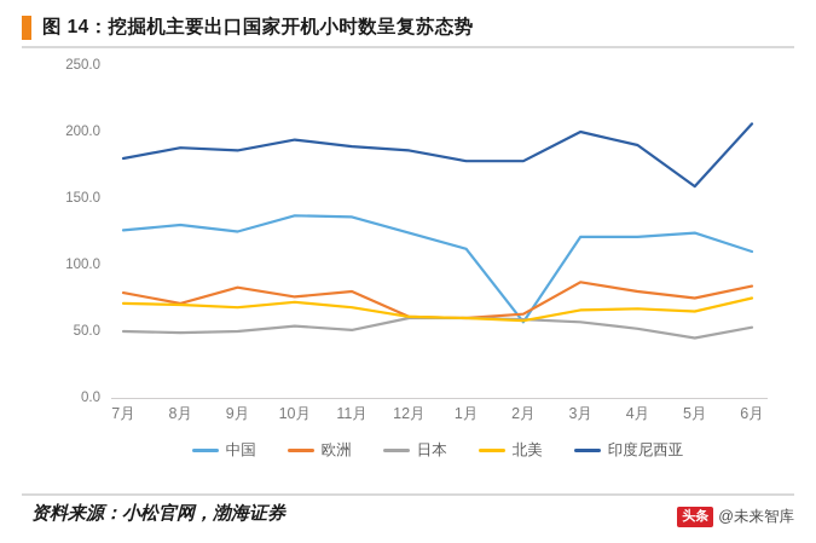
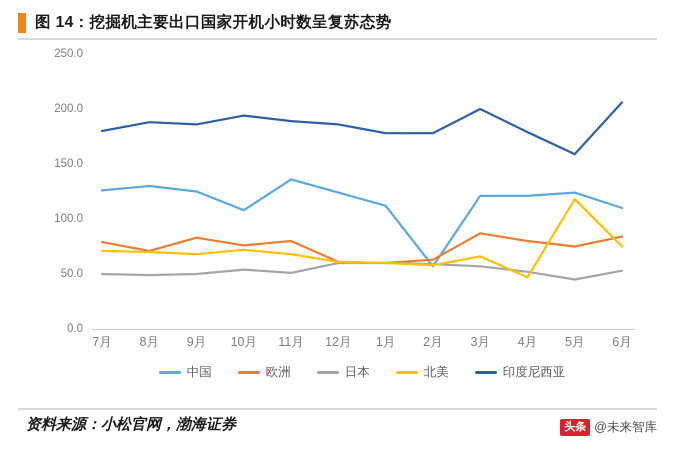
中国/10月: 137 -> 108
北美/4月: 67 -> 47
印度尼西亚/4月: 190 -> 179
北美/5月: 65 -> 118
